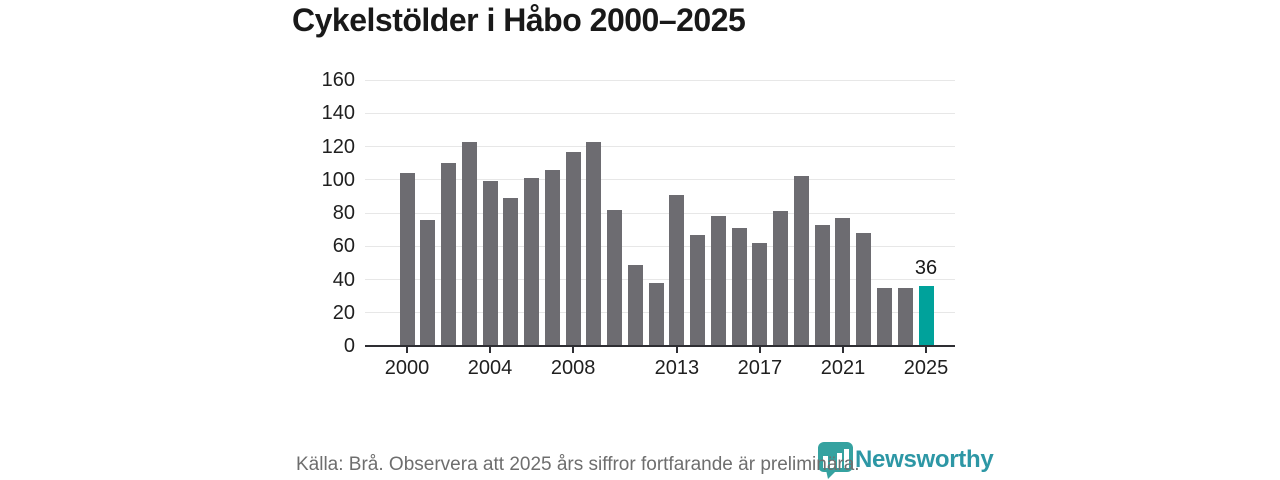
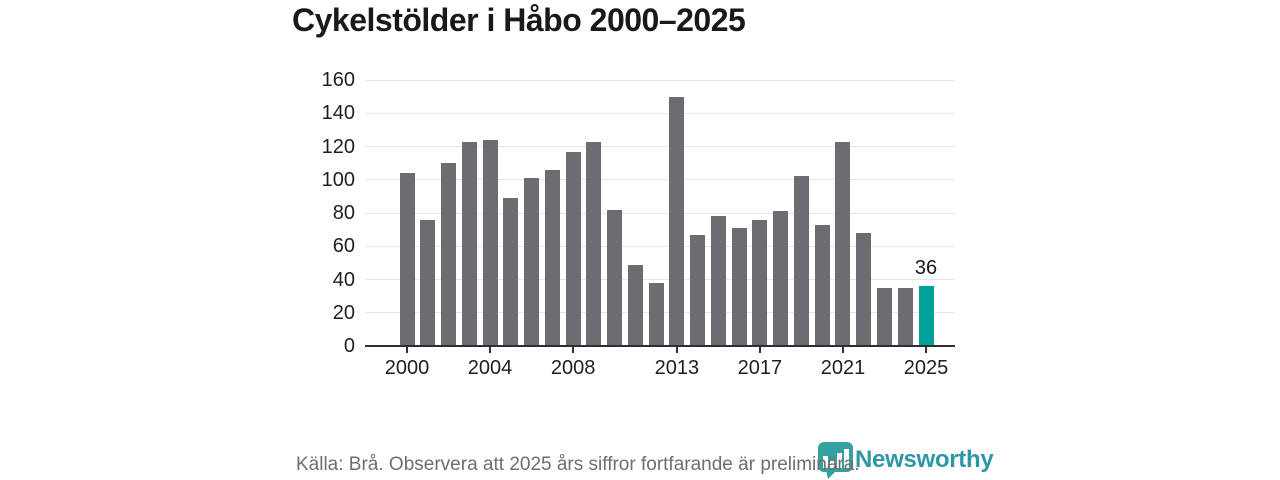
2004: 99 -> 124
2013: 91 -> 150
2017: 62 -> 76
2021: 77 -> 123
